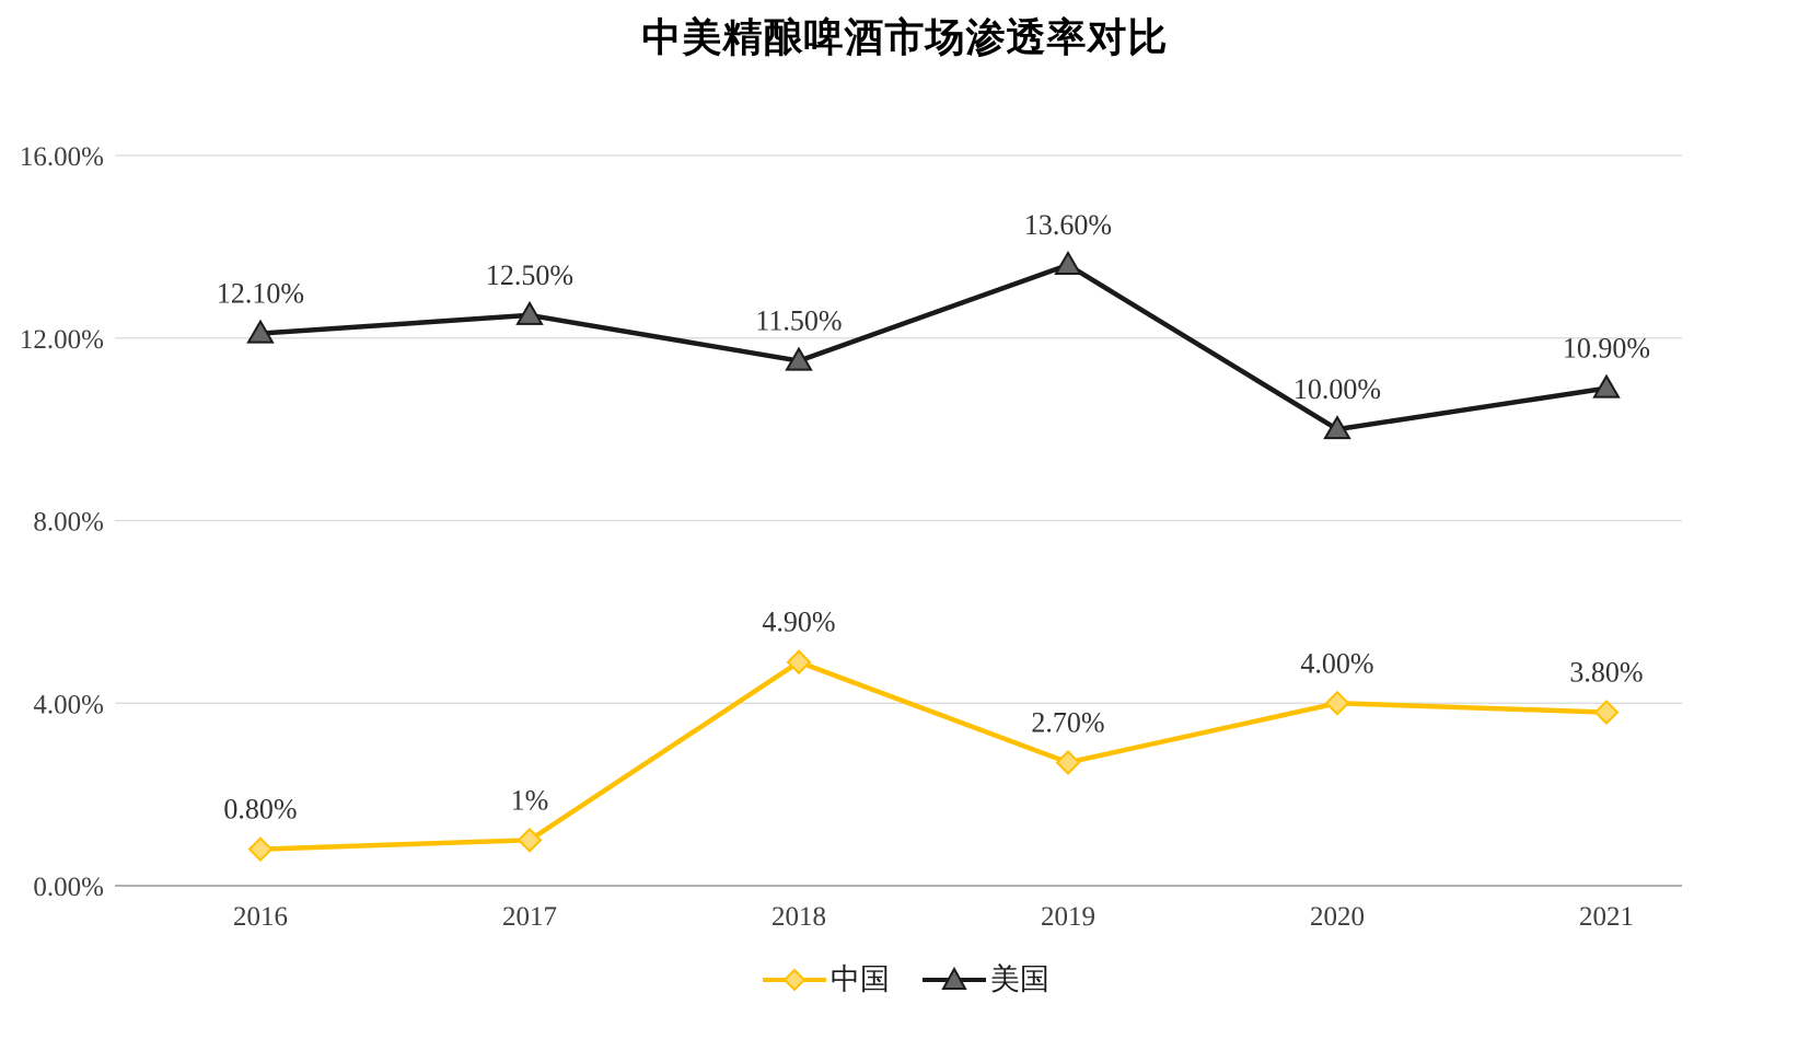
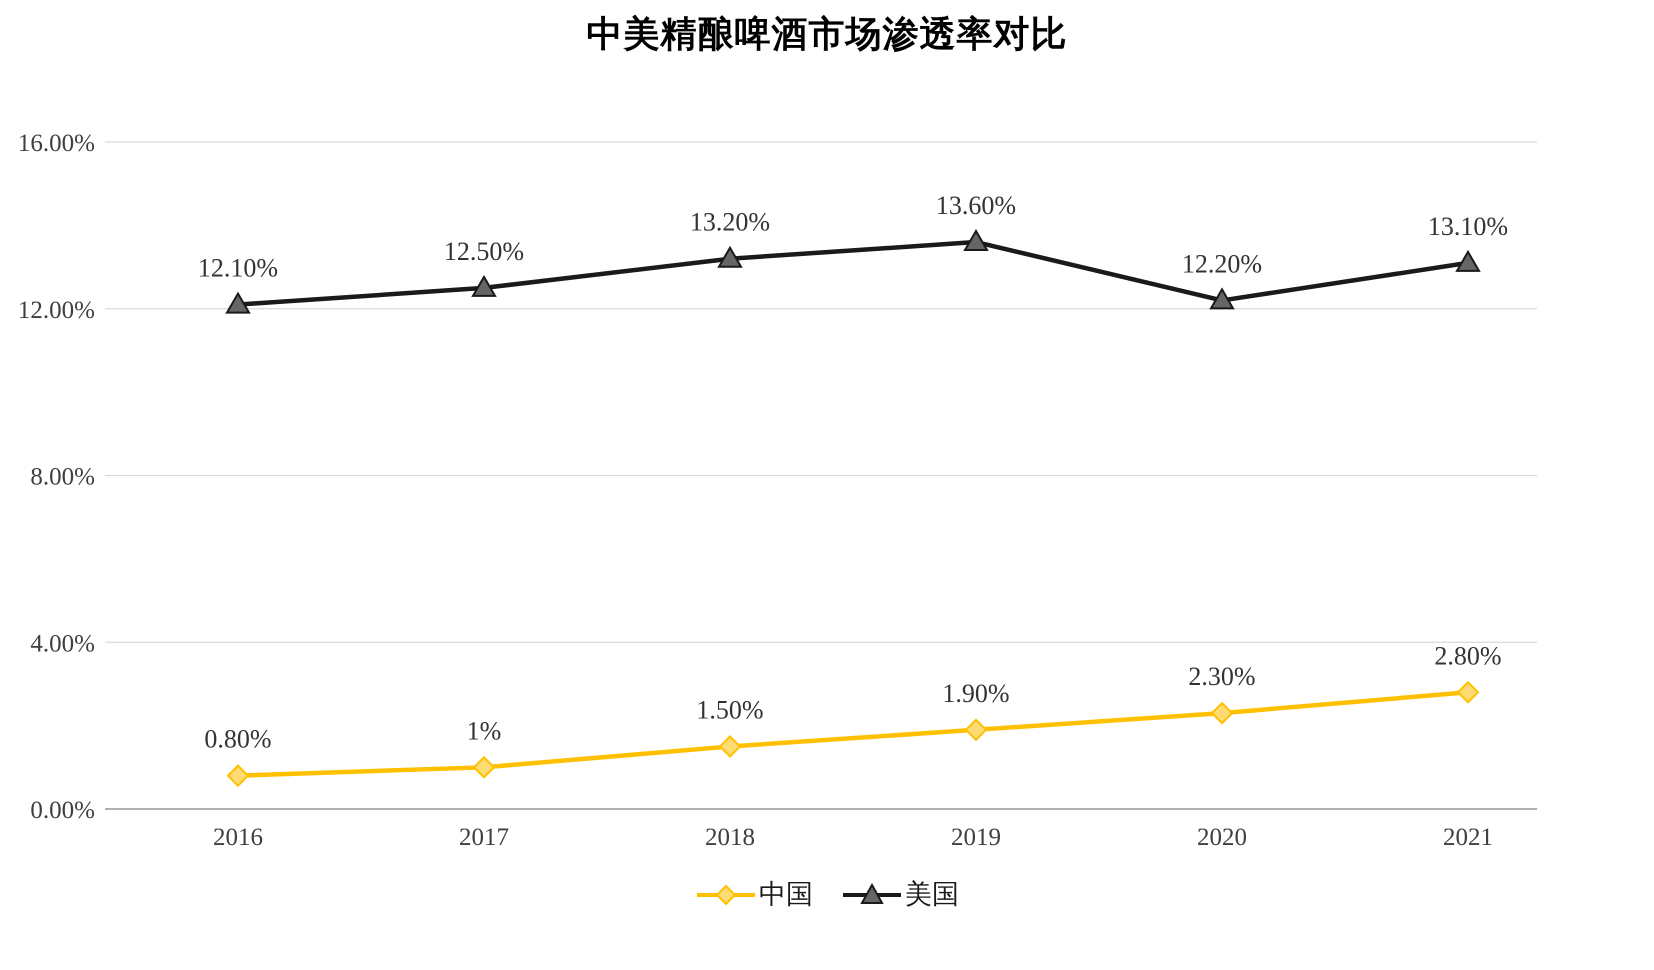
中国/2018: 4.90% -> 1.50%
美国/2018: 11.50% -> 13.20%
中国/2019: 2.70% -> 1.90%
中国/2020: 4.00% -> 2.30%
美国/2020: 10.00% -> 12.20%
中国/2021: 3.80% -> 2.80%
美国/2021: 10.90% -> 13.10%
